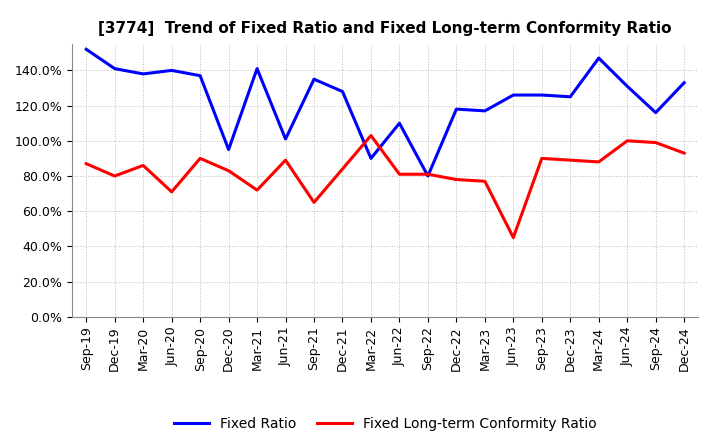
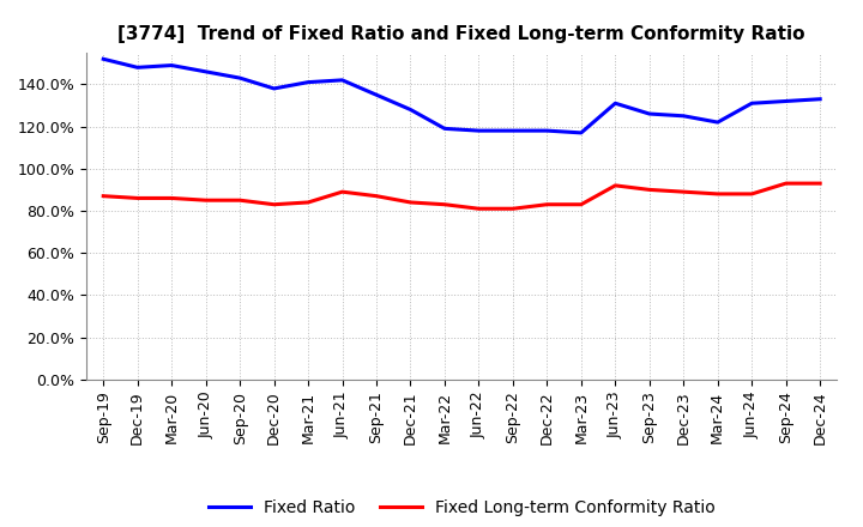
Fixed Ratio/Dec-19: 141% -> 148%
Fixed Long-term Conformity Ratio/Dec-19: 80% -> 86%
Fixed Ratio/Mar-20: 138% -> 149%
Fixed Ratio/Jun-20: 140% -> 146%
Fixed Long-term Conformity Ratio/Jun-20: 71% -> 85%
Fixed Ratio/Sep-20: 137% -> 143%
Fixed Long-term Conformity Ratio/Sep-20: 90% -> 85%
Fixed Ratio/Dec-20: 95% -> 138%
Fixed Long-term Conformity Ratio/Mar-21: 72% -> 84%
Fixed Ratio/Jun-21: 101% -> 142%
Fixed Long-term Conformity Ratio/Sep-21: 65% -> 87%
Fixed Ratio/Mar-22: 90% -> 119%
Fixed Long-term Conformity Ratio/Mar-22: 103% -> 83%
Fixed Ratio/Jun-22: 110% -> 118%
Fixed Ratio/Sep-22: 80% -> 118%
Fixed Long-term Conformity Ratio/Dec-22: 78% -> 83%
Fixed Long-term Conformity Ratio/Mar-23: 77% -> 83%
Fixed Ratio/Jun-23: 126% -> 131%
Fixed Long-term Conformity Ratio/Jun-23: 45% -> 92%
Fixed Ratio/Mar-24: 147% -> 122%
Fixed Long-term Conformity Ratio/Jun-24: 100% -> 88%
Fixed Ratio/Sep-24: 116% -> 132%
Fixed Long-term Conformity Ratio/Sep-24: 99% -> 93%
